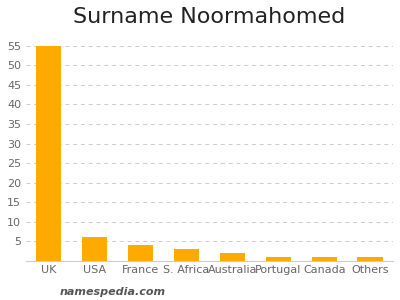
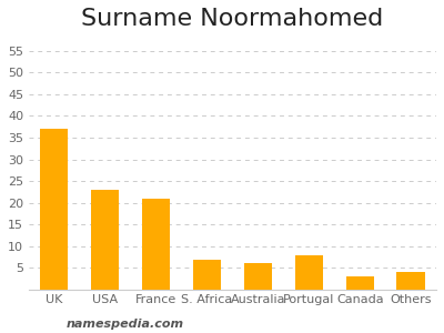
UK: 55 -> 37
USA: 6 -> 23
France: 4 -> 21
S. Africa: 3 -> 7
Australia: 2 -> 6
Portugal: 1 -> 8
Canada: 1 -> 3
Others: 1 -> 4
